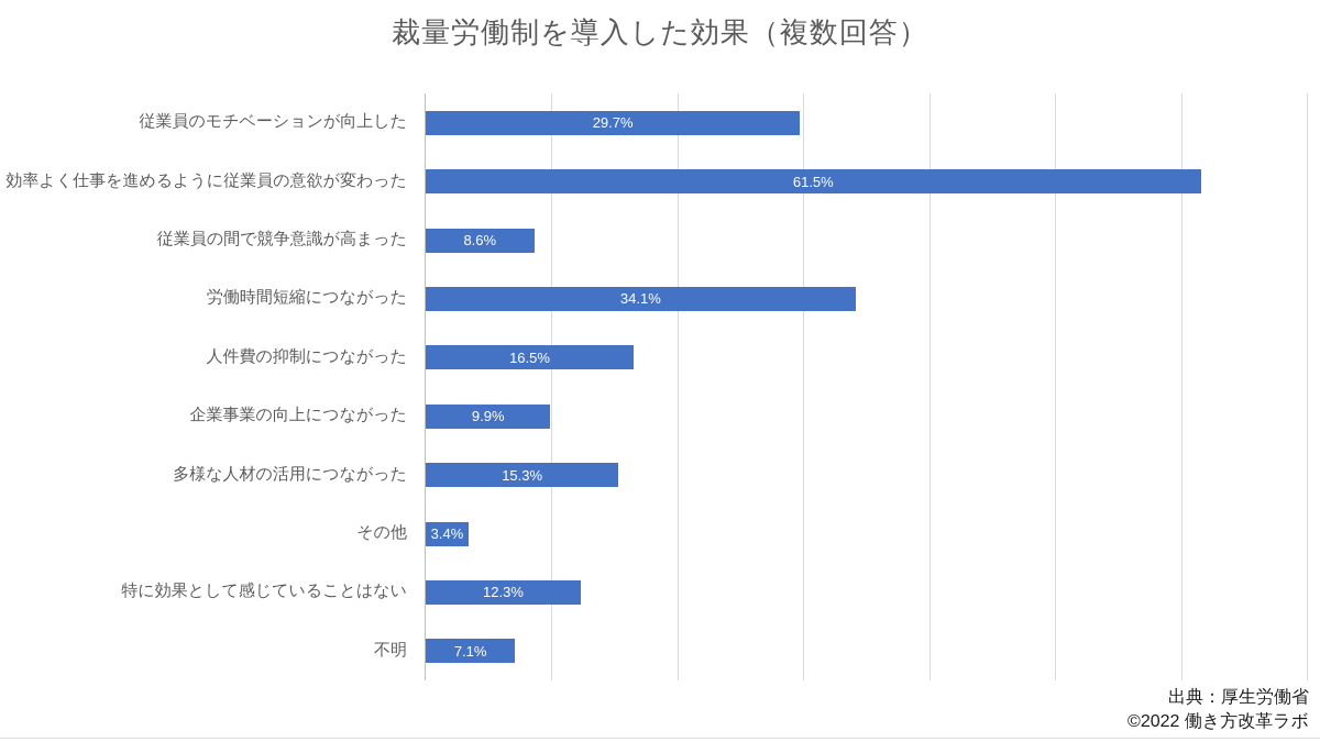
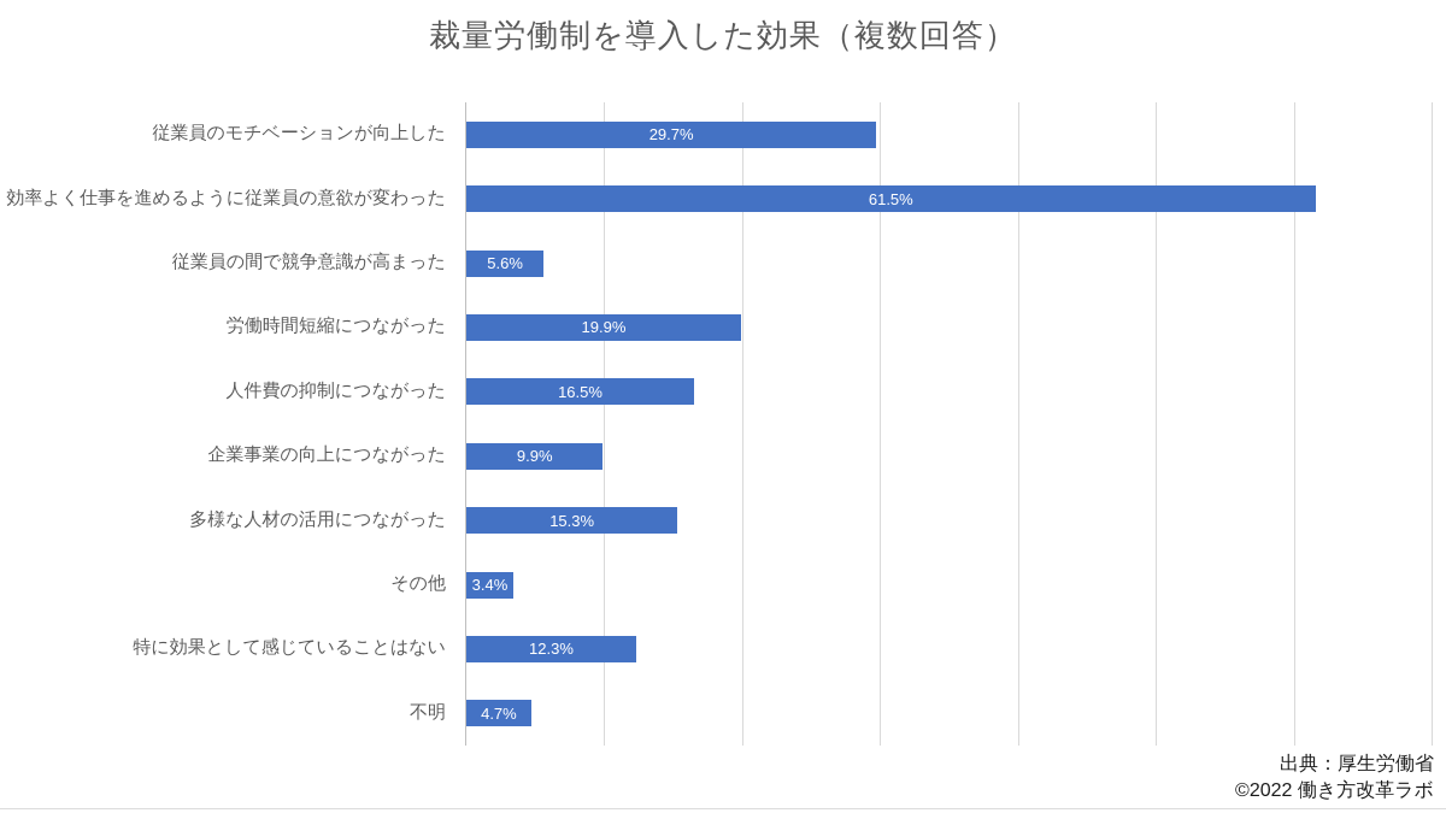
従業員の間で競争意識が高まった: 8.6% -> 5.6%
労働時間短縮につながった: 34.1% -> 19.9%
不明: 7.1% -> 4.7%
